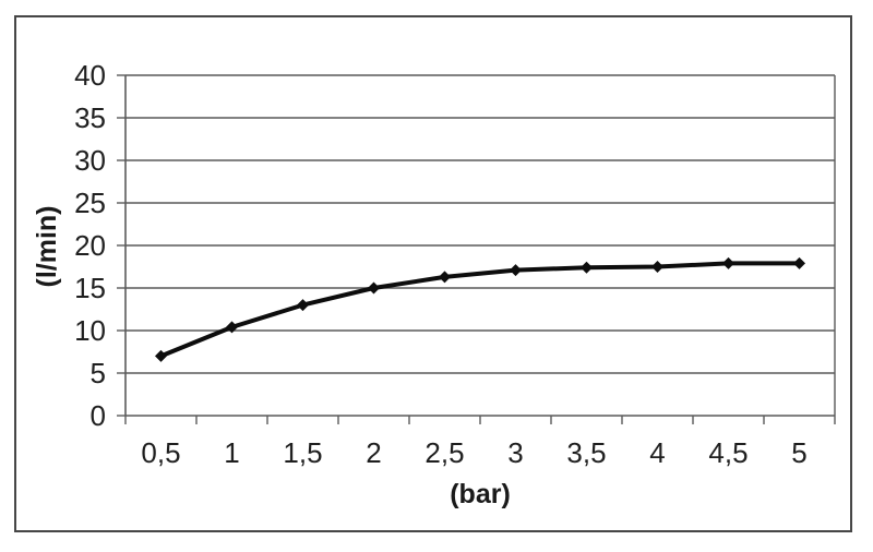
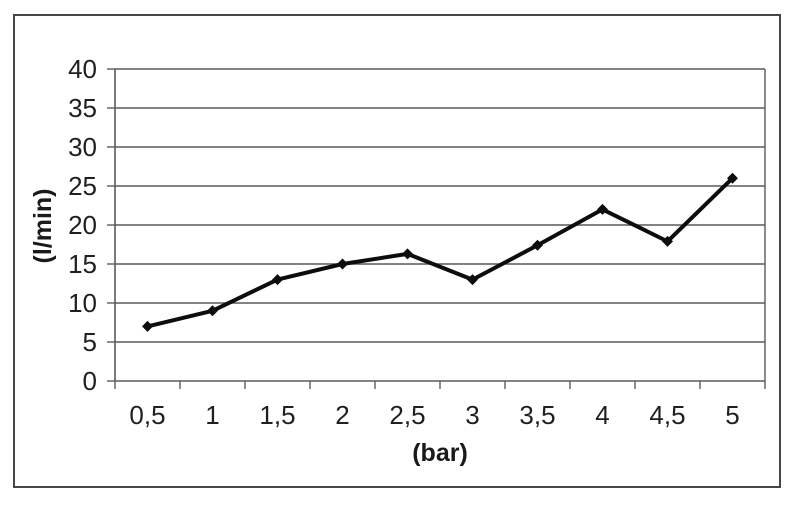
1: 10 -> 9
3: 17 -> 13
4: 18 -> 22
5: 18 -> 26
